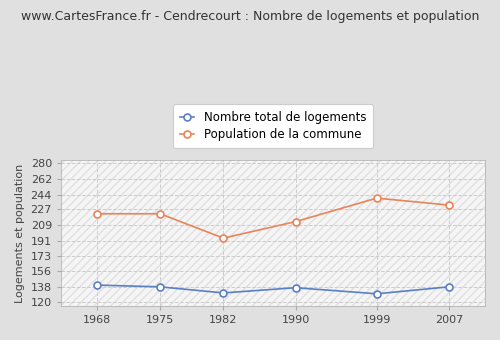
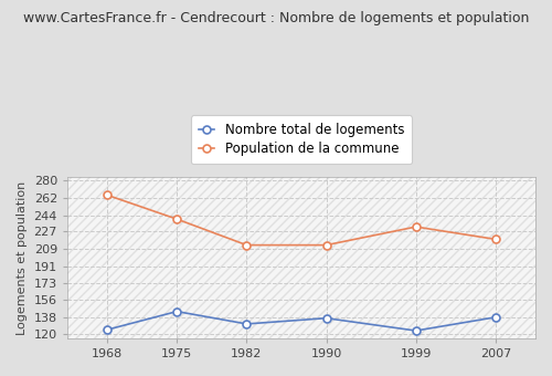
Nombre total de logements/1968: 140 -> 125
Population de la commune/1968: 222 -> 265
Nombre total de logements/1975: 138 -> 144
Population de la commune/1975: 222 -> 240
Population de la commune/1982: 194 -> 213
Nombre total de logements/1999: 130 -> 124
Population de la commune/1999: 240 -> 232
Population de la commune/2007: 232 -> 219
